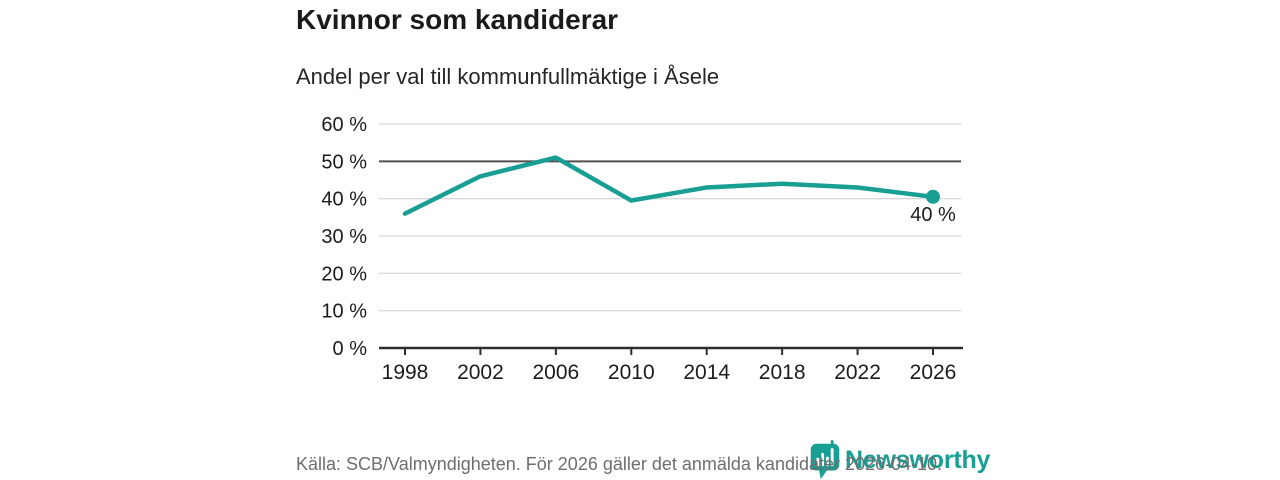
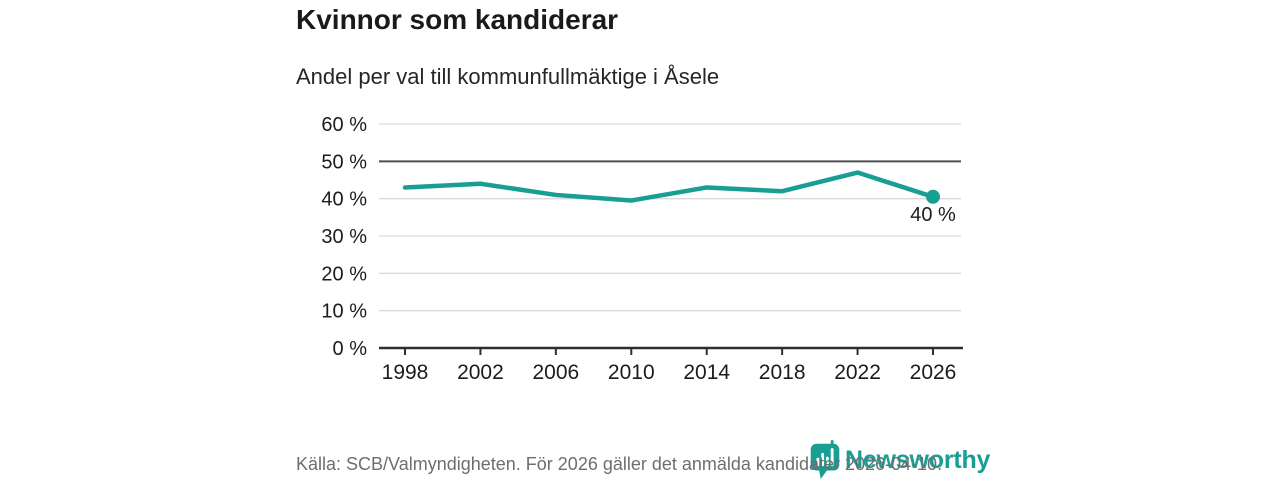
1998: 36% -> 43%
2002: 46% -> 44%
2006: 51% -> 41%
2018: 44% -> 42%
2022: 43% -> 47%
